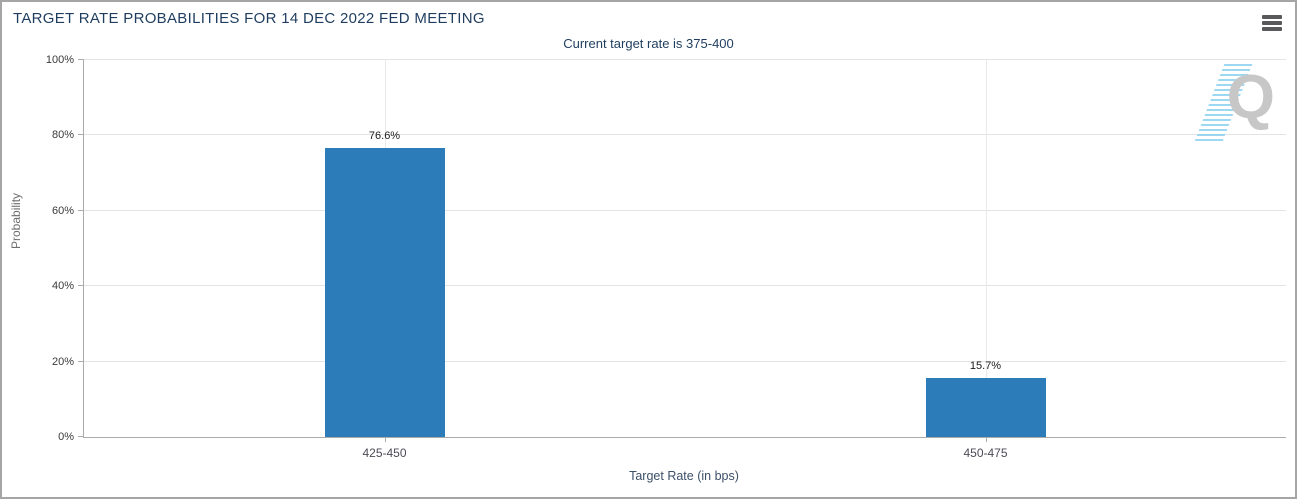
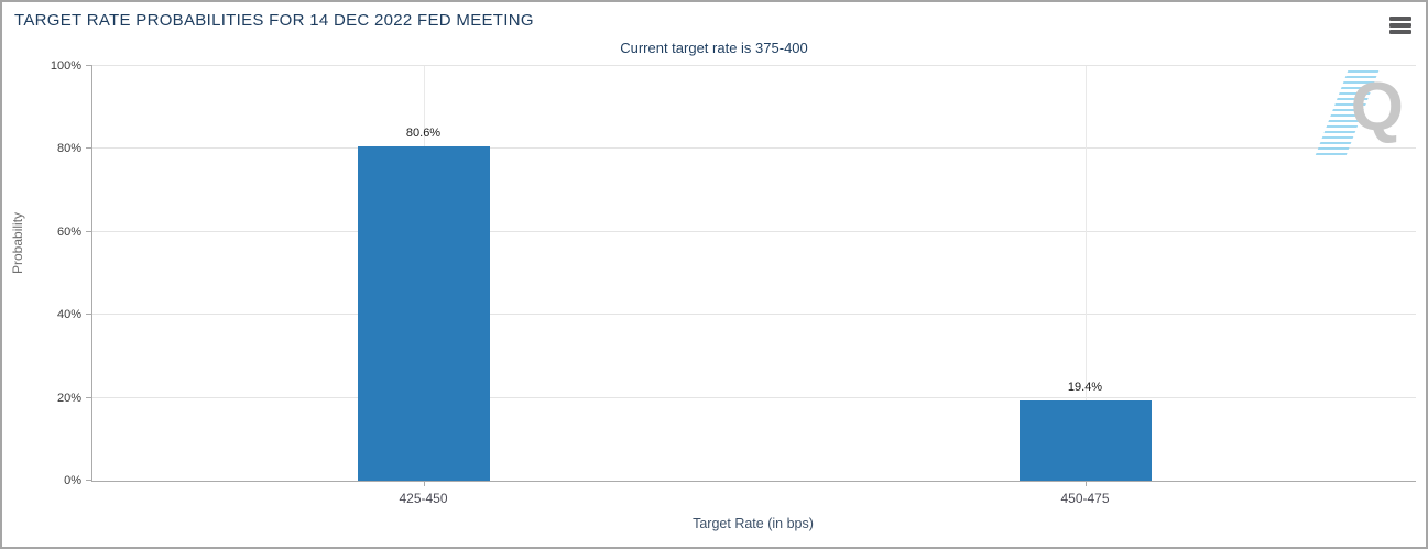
425-450: 76.6% -> 80.6%
450-475: 15.7% -> 19.4%
